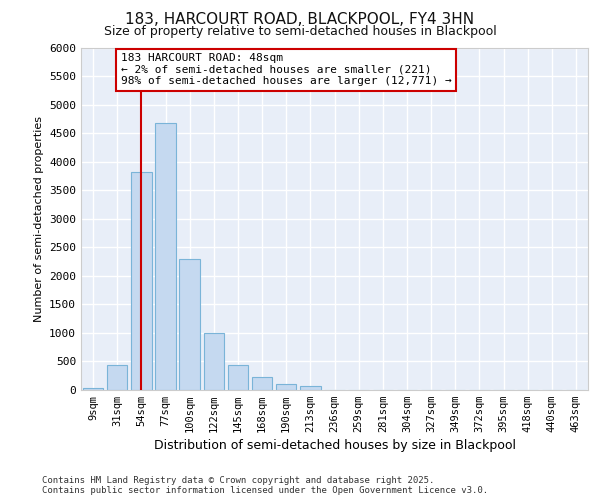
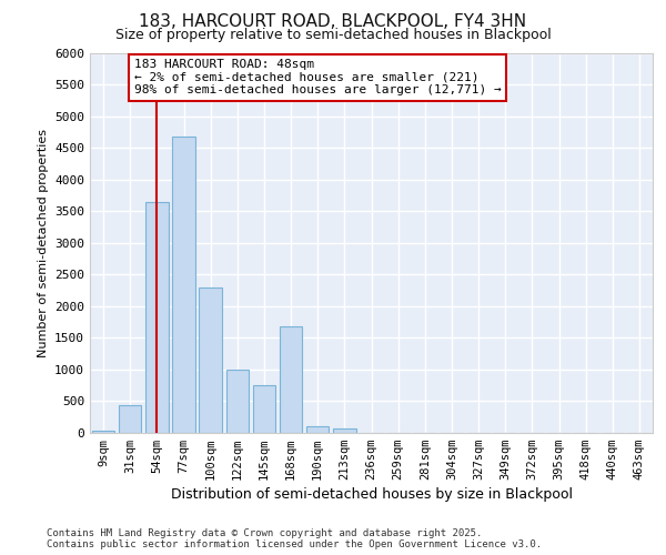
54sqm: 3820 -> 3640
145sqm: 430 -> 760
168sqm: 230 -> 1680
